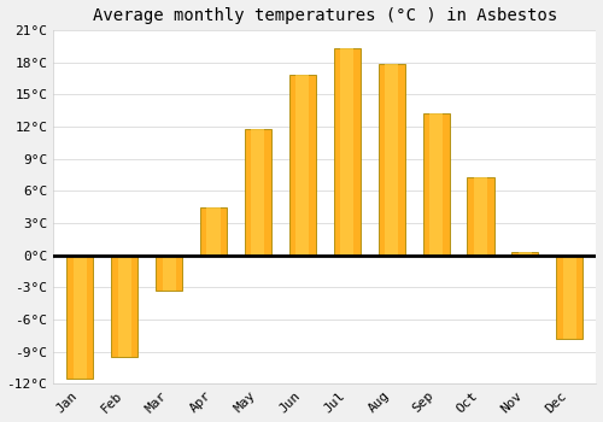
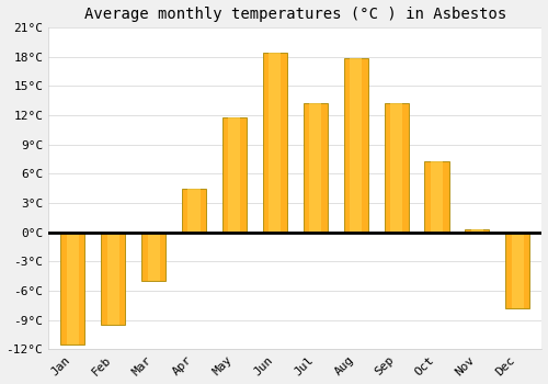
Mar: -3.3°C -> -5.0°C
Jun: 16.8°C -> 18.4°C
Jul: 19.3°C -> 13.2°C
